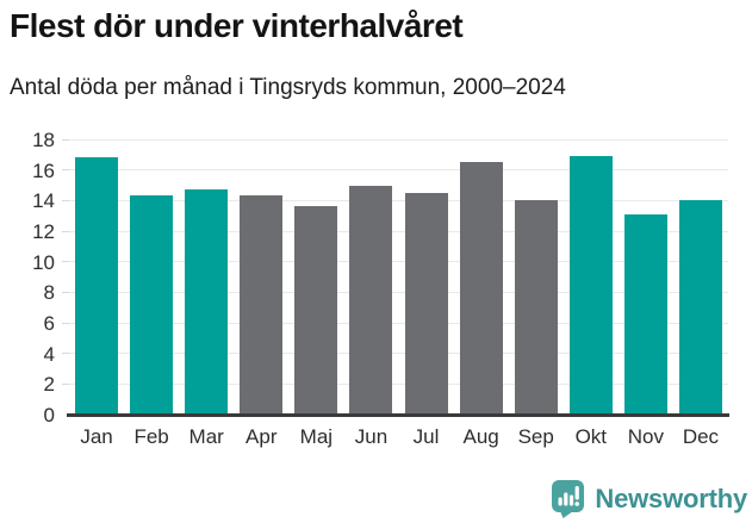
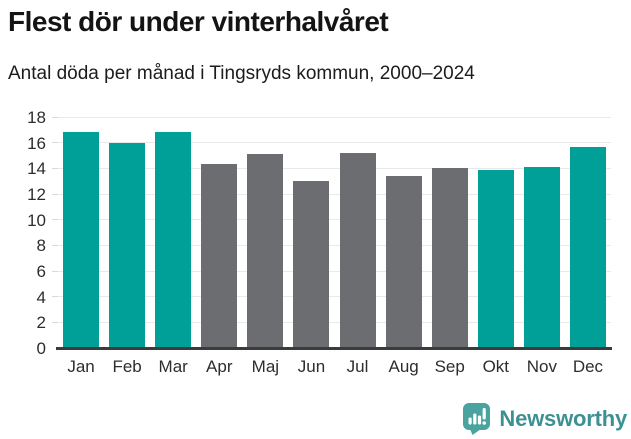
Feb: 14.3 -> 16.0
Mar: 14.7 -> 16.8
Maj: 13.6 -> 15.1
Jun: 15.0 -> 13.0
Jul: 14.5 -> 15.2
Aug: 16.5 -> 13.4
Okt: 16.9 -> 13.9
Nov: 13.1 -> 14.1
Dec: 14.0 -> 15.7
